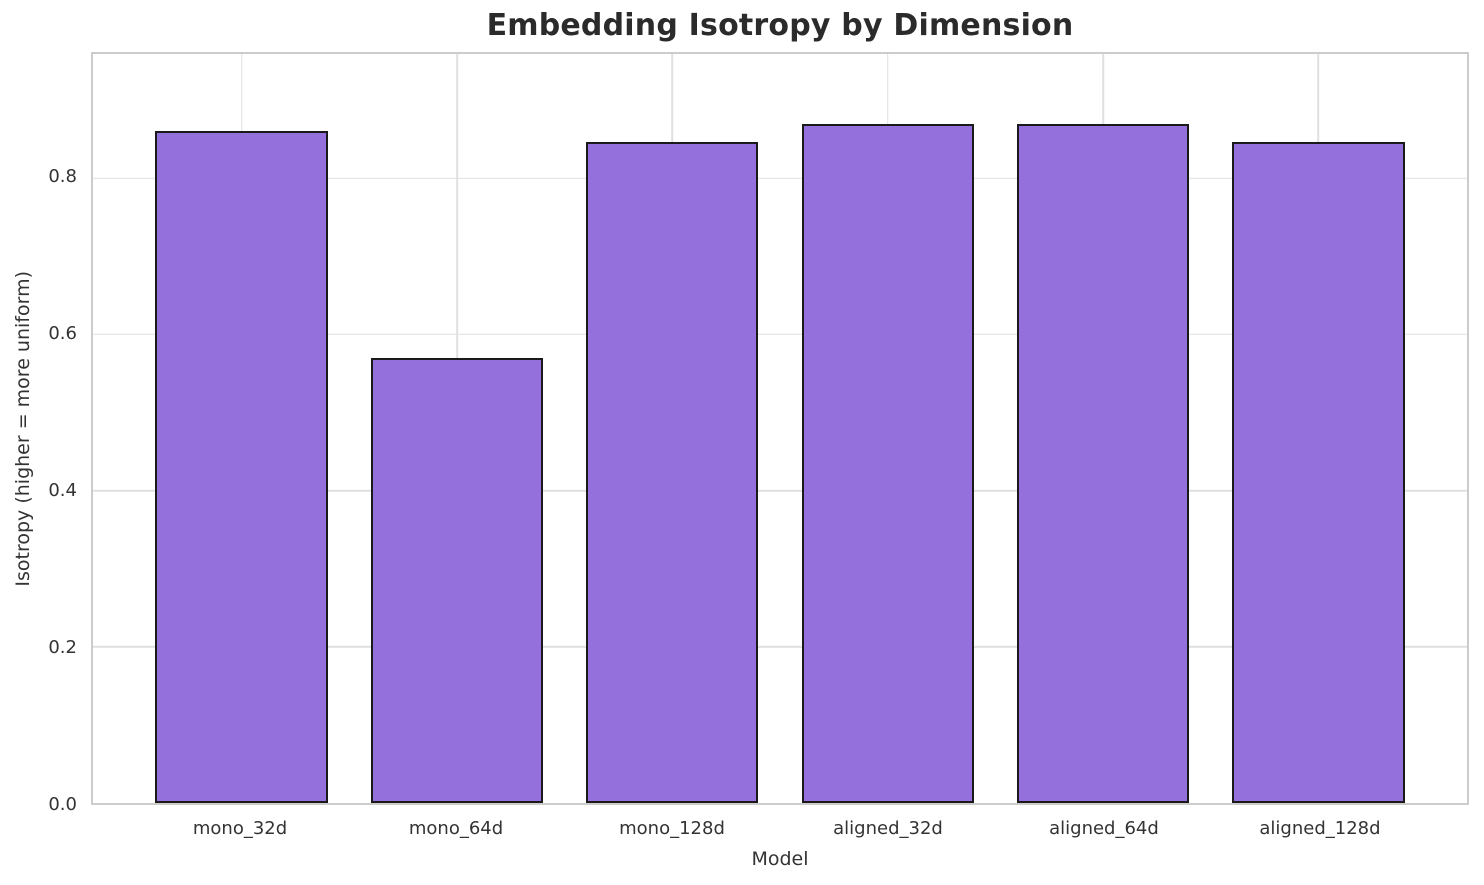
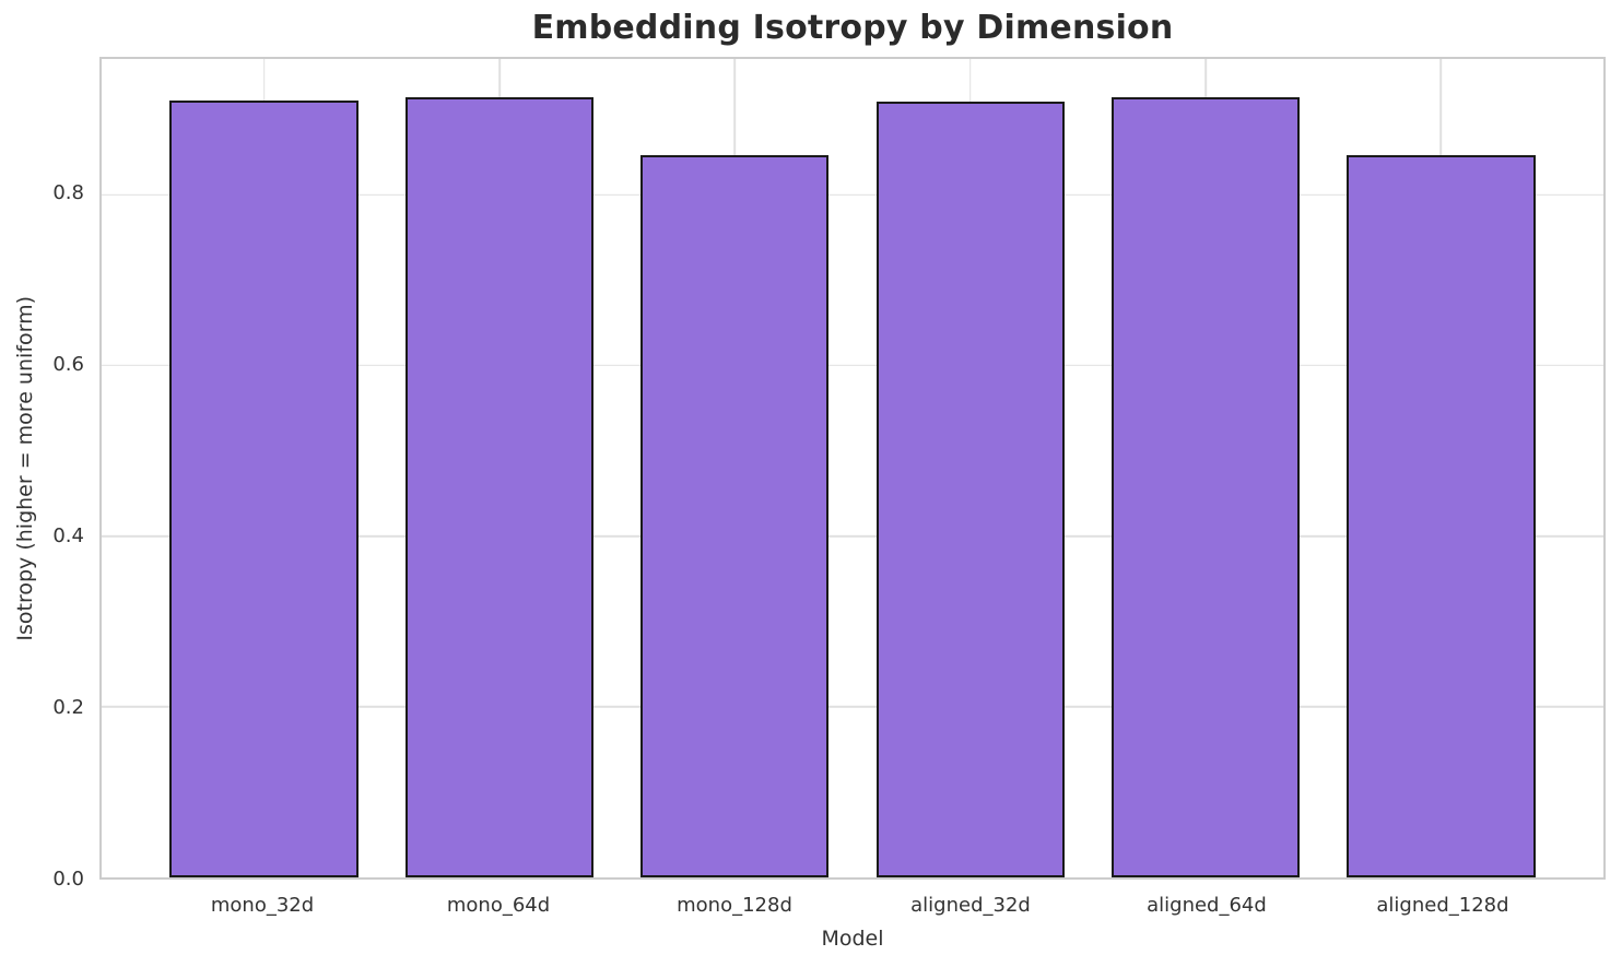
mono_32d: 0.86 -> 0.91
mono_64d: 0.57 -> 0.91
aligned_32d: 0.87 -> 0.91
aligned_64d: 0.87 -> 0.91
